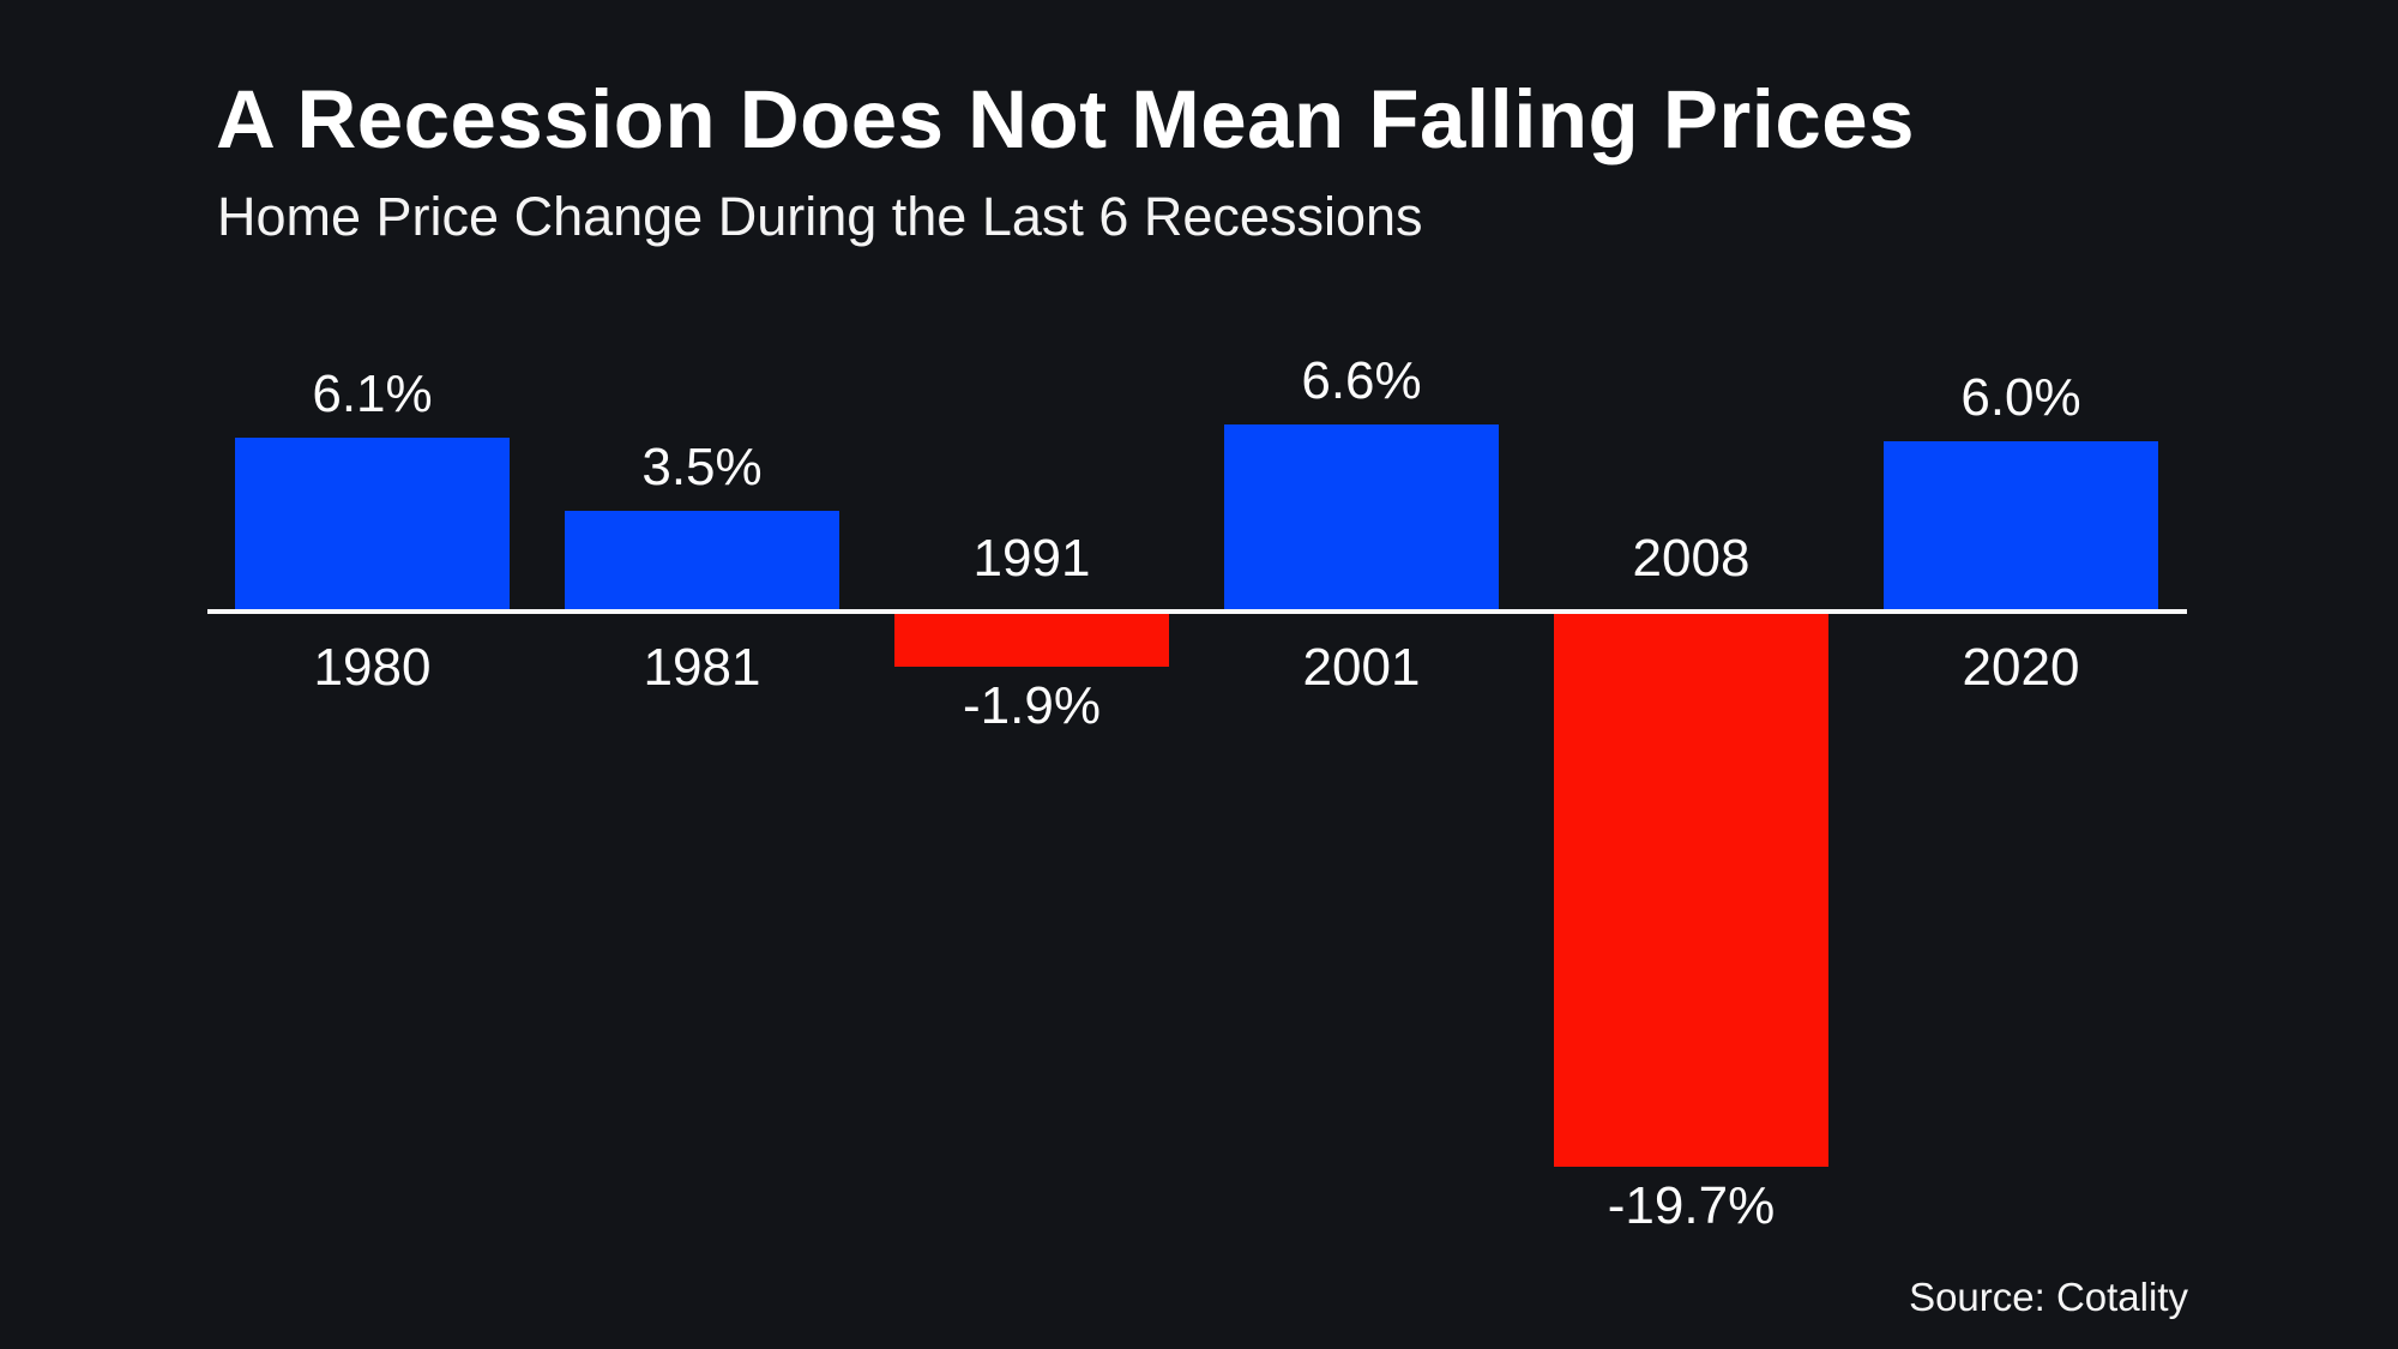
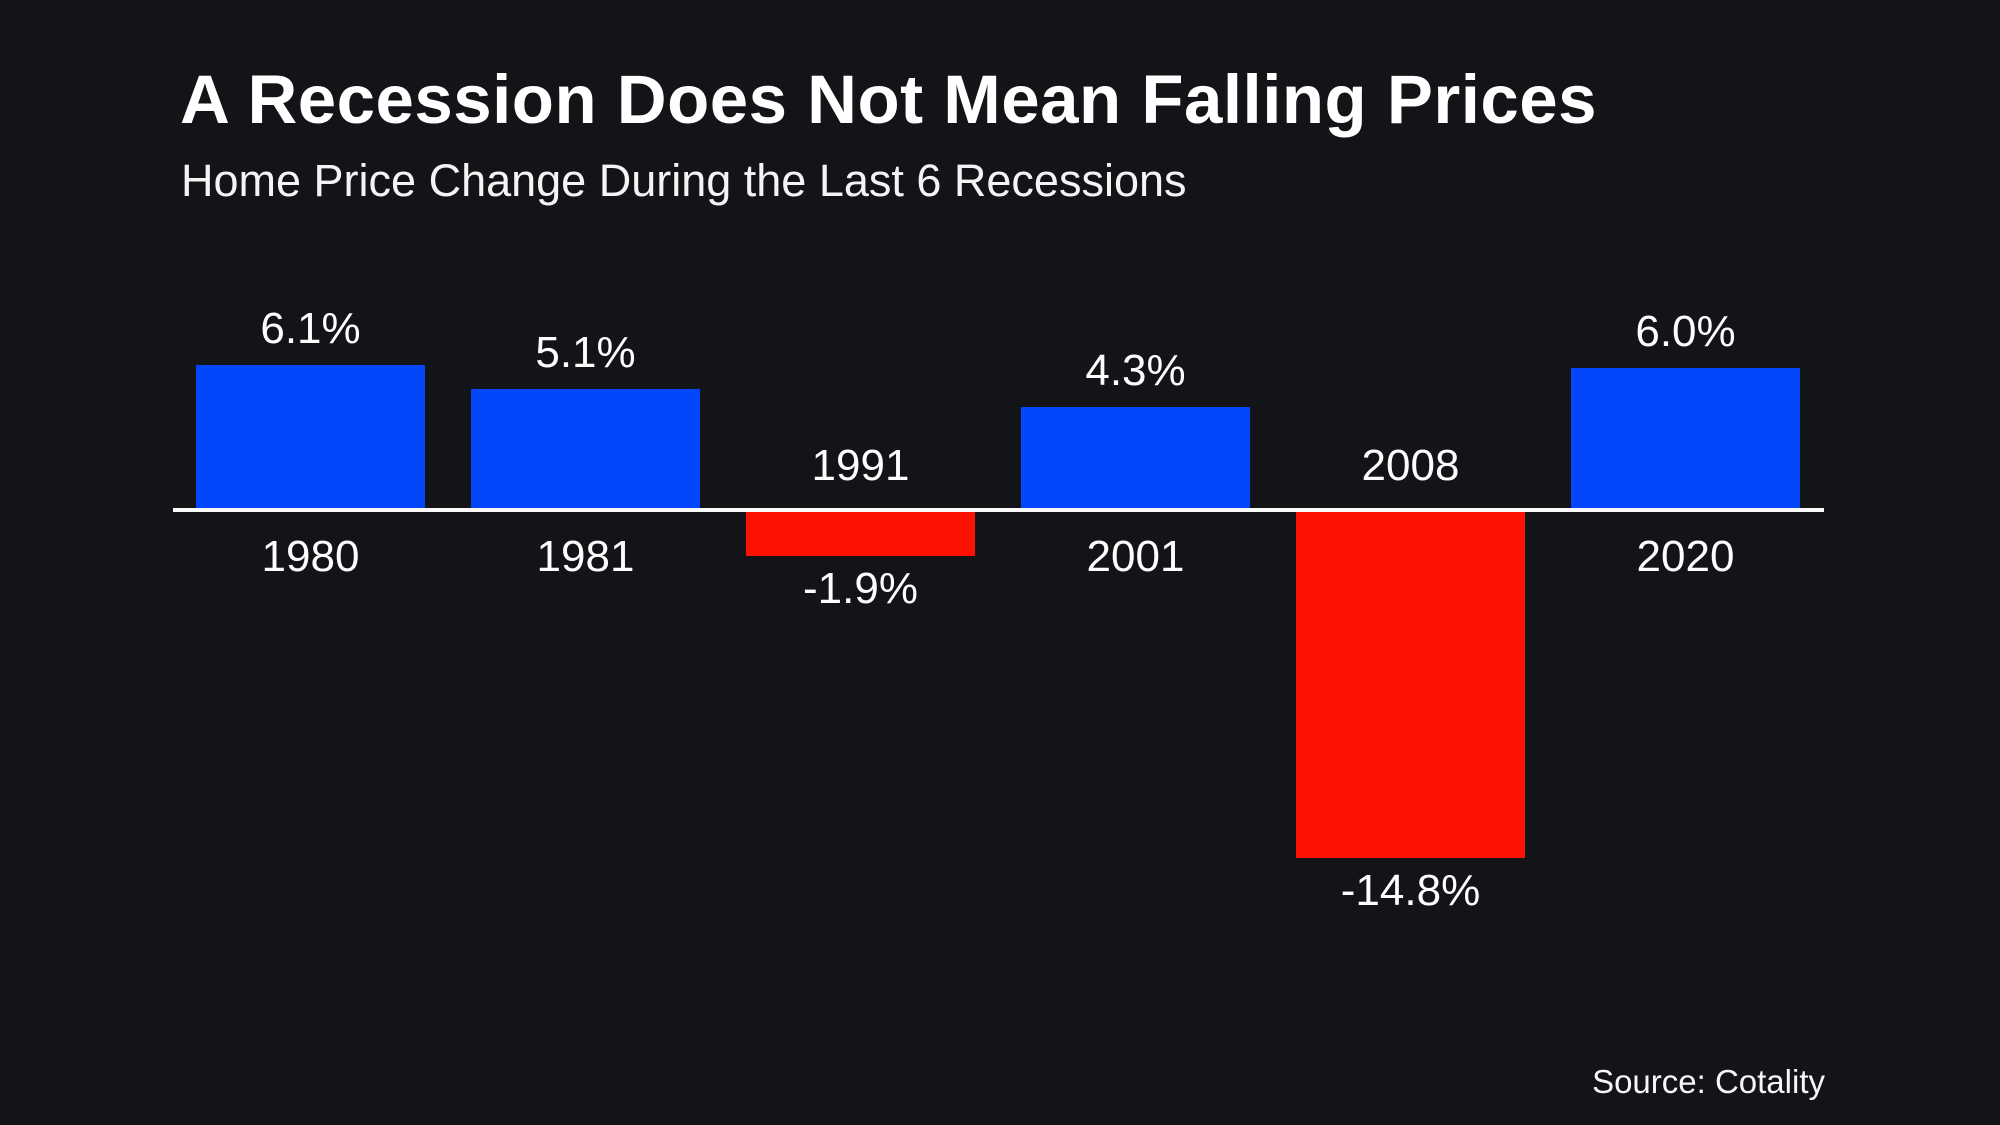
1981: 3.5% -> 5.1%
2001: 6.6% -> 4.3%
2008: -19.7% -> -14.8%
